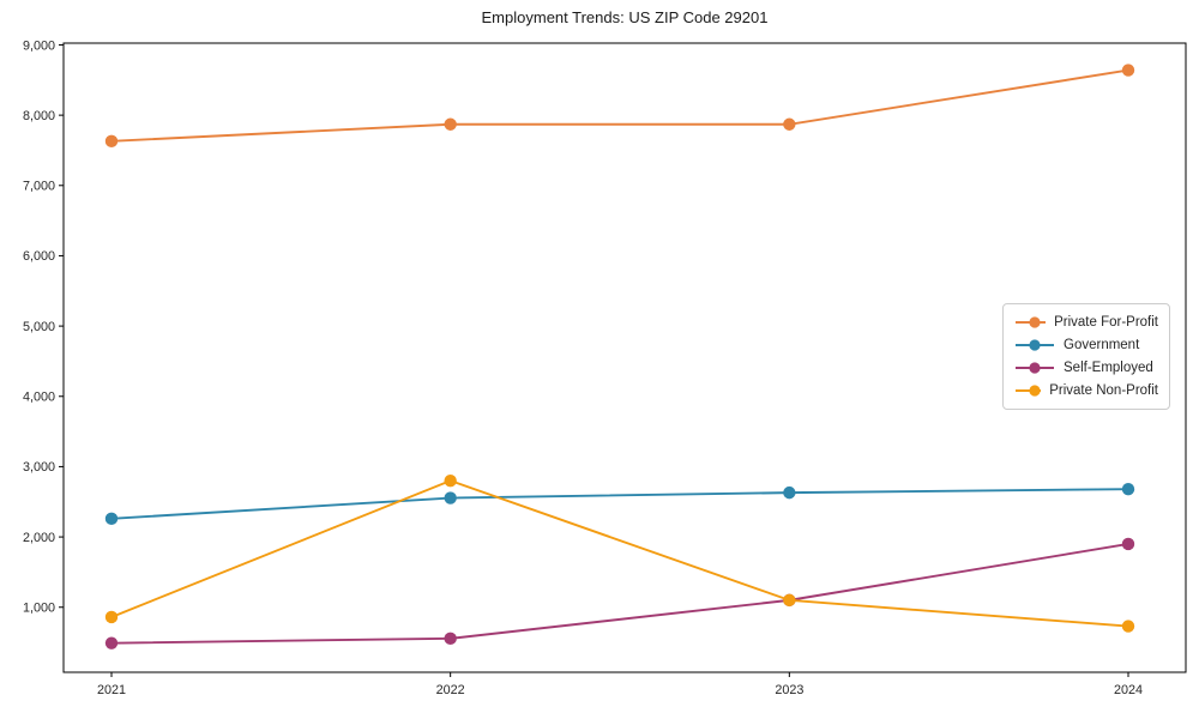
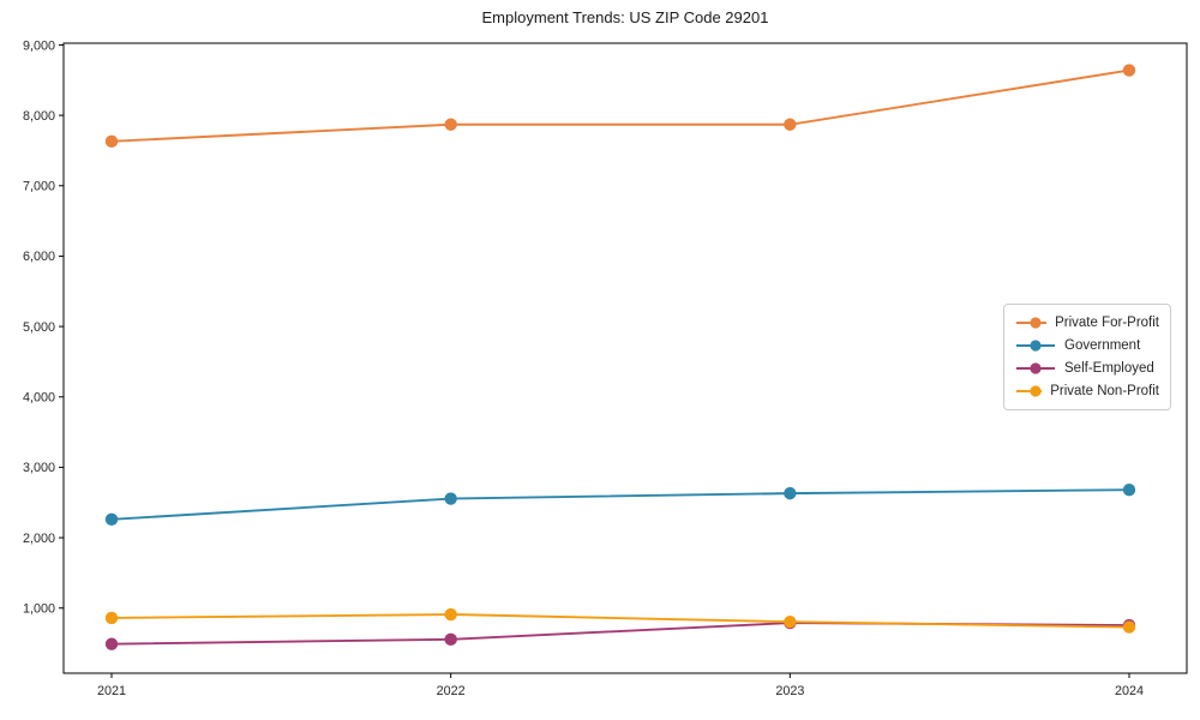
Private Non-Profit/2022: 2800 -> 900
Self-Employed/2023: 1100 -> 800
Private Non-Profit/2023: 1100 -> 800
Self-Employed/2024: 1900 -> 800
